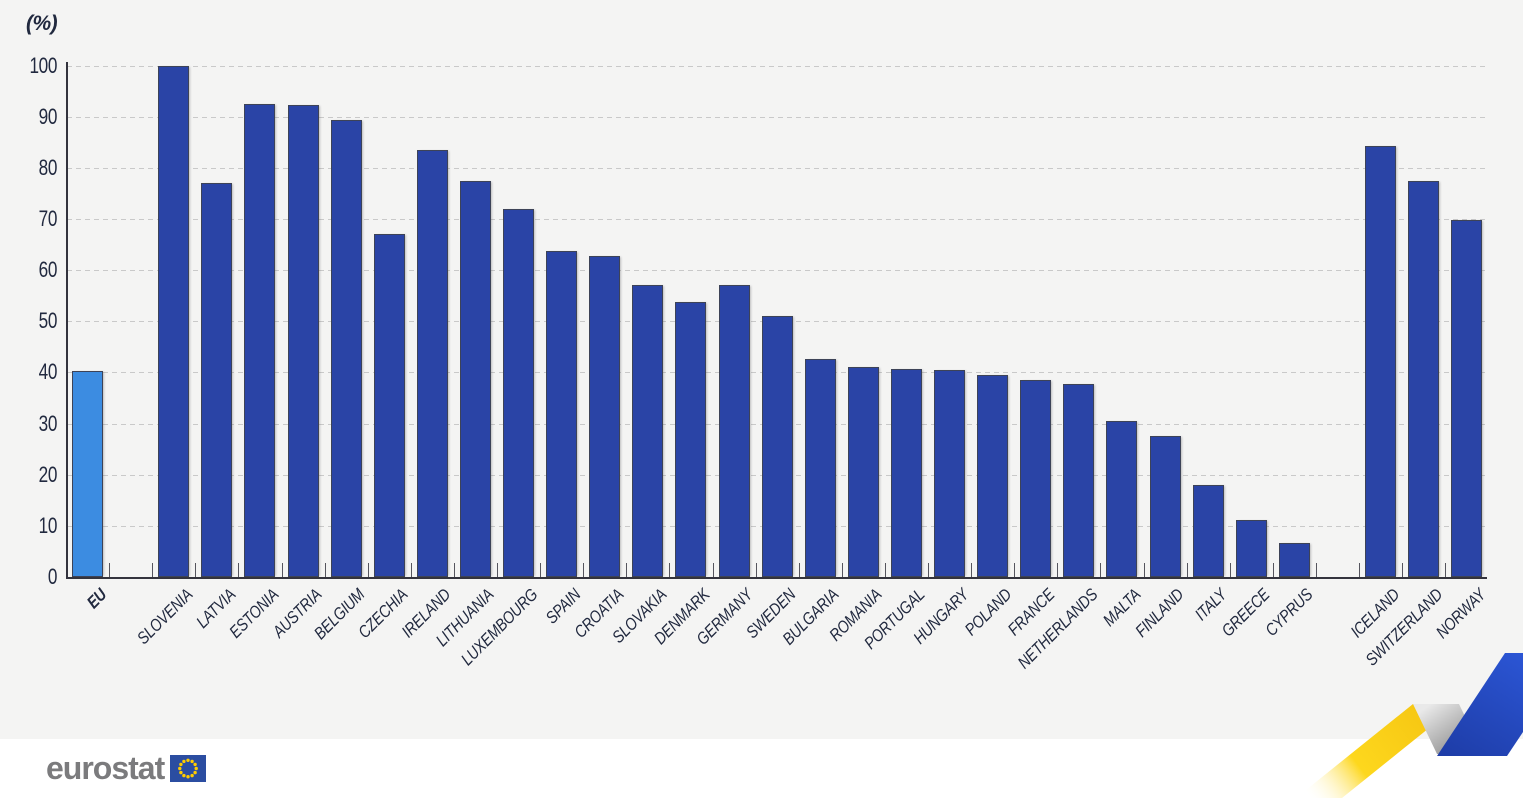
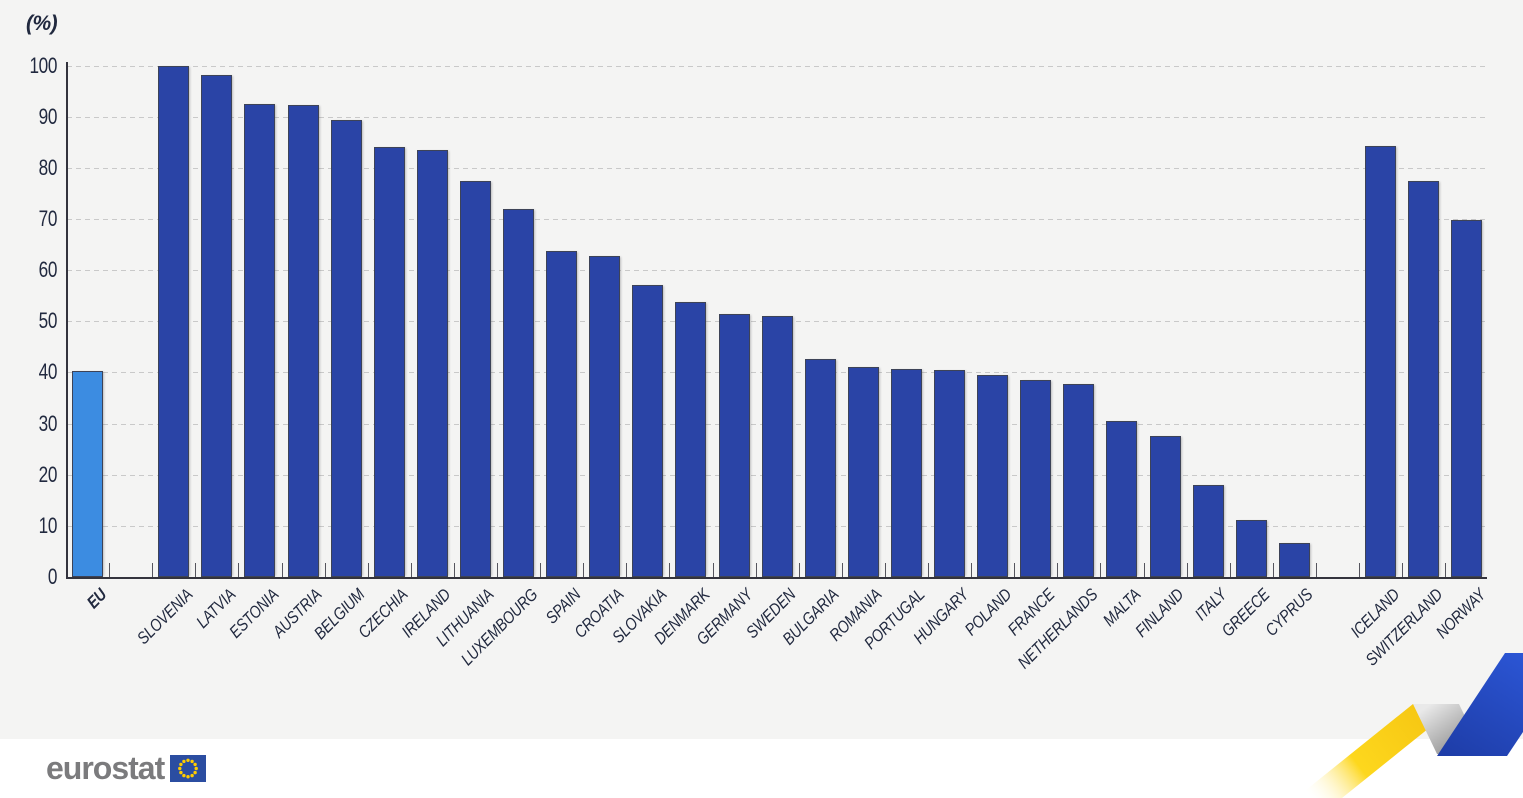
LATVIA: 77 -> 98
CZECHIA: 67 -> 84
GERMANY: 57 -> 52
